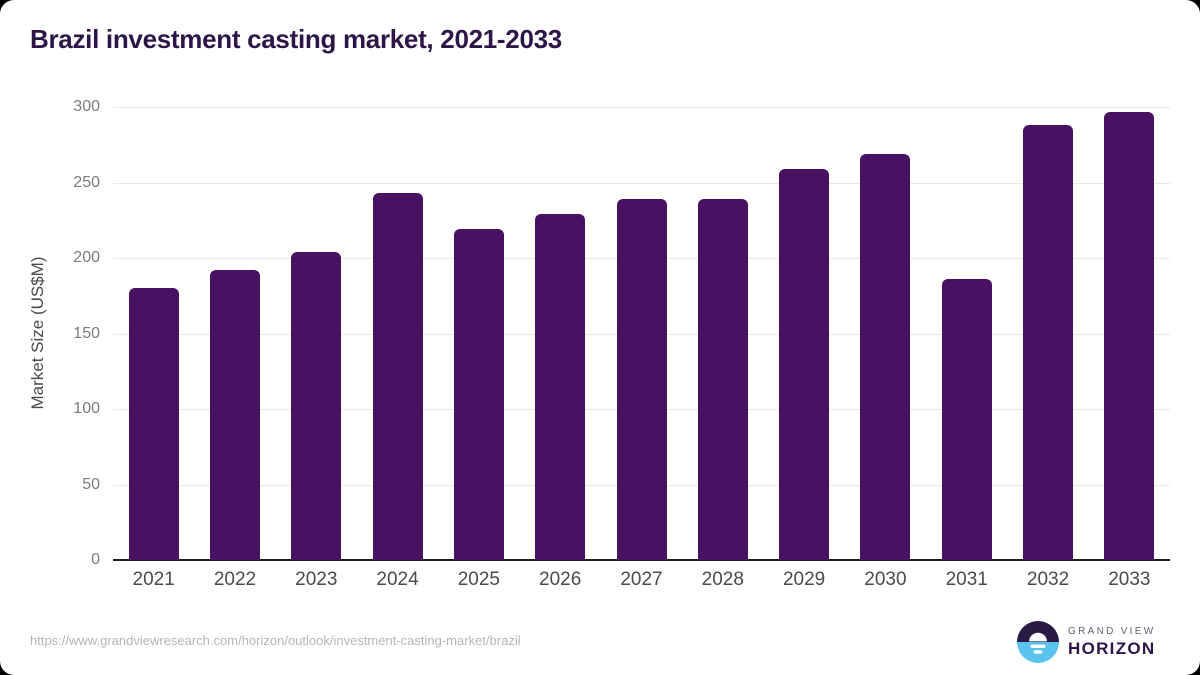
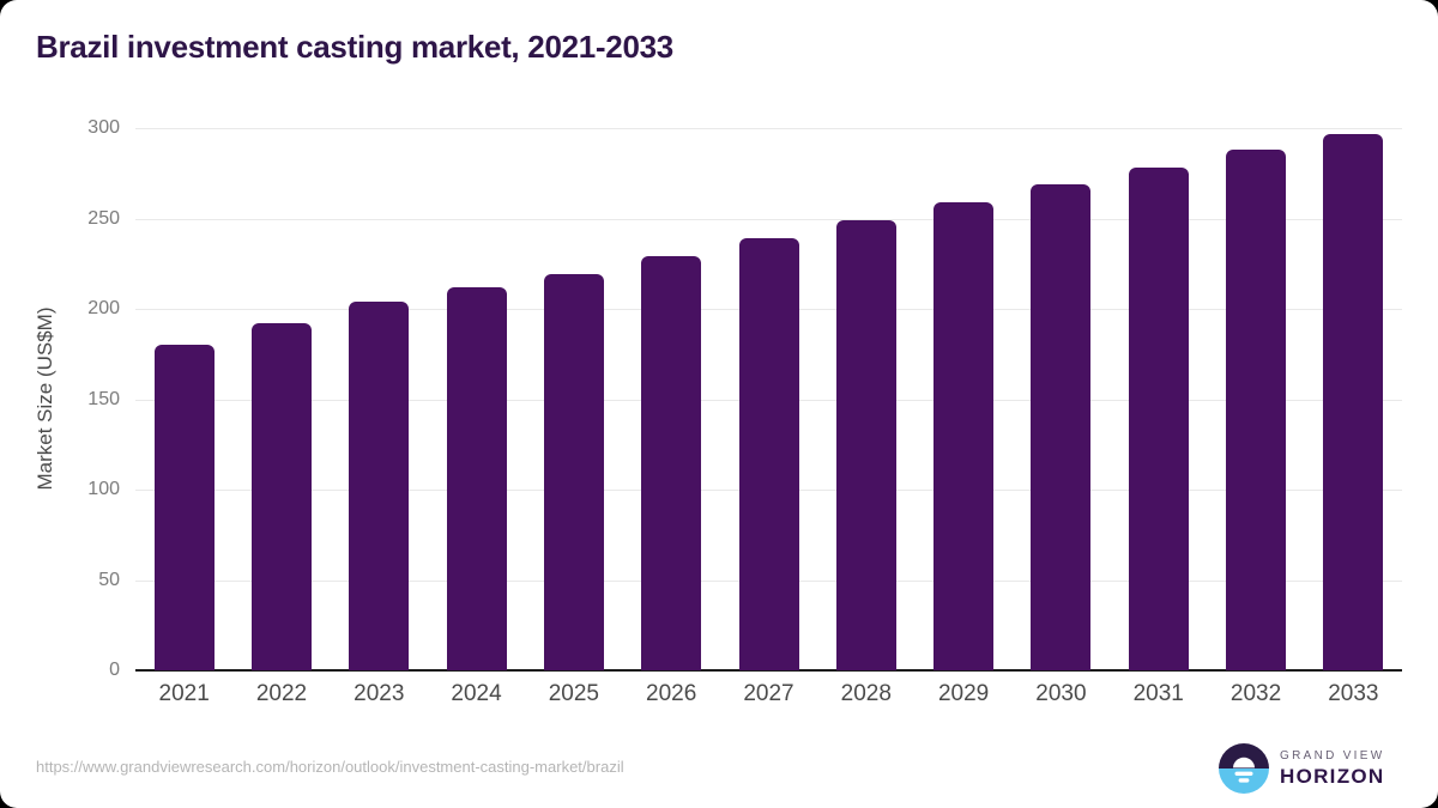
2024: 243 -> 212
2028: 239 -> 249
2031: 186 -> 278
